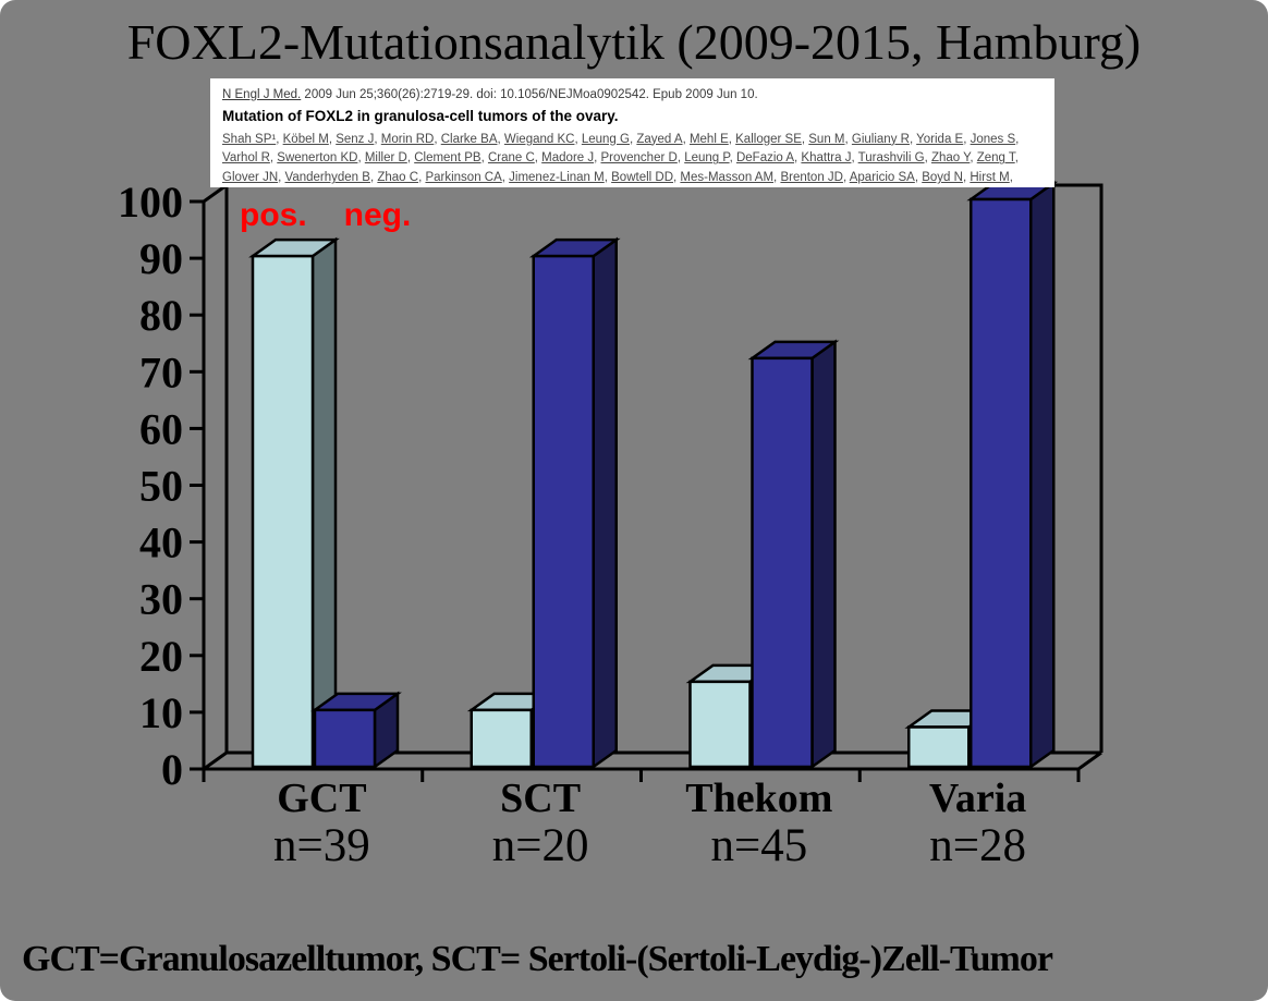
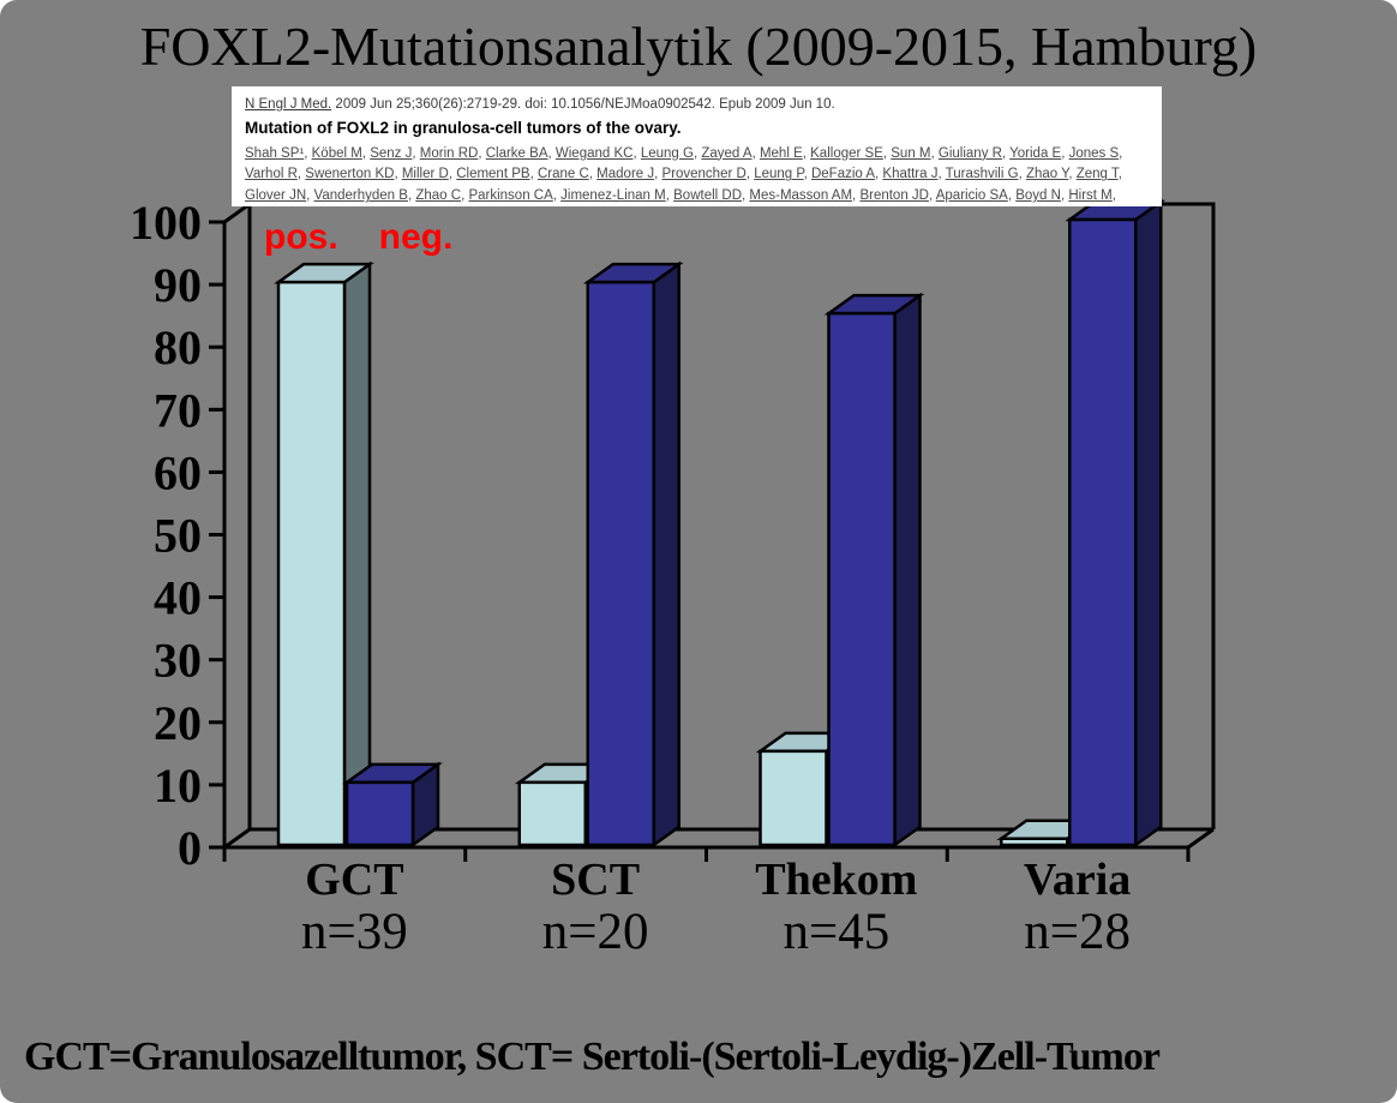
neg./Thekom: 72 -> 85
pos./Varia: 7 -> 1
